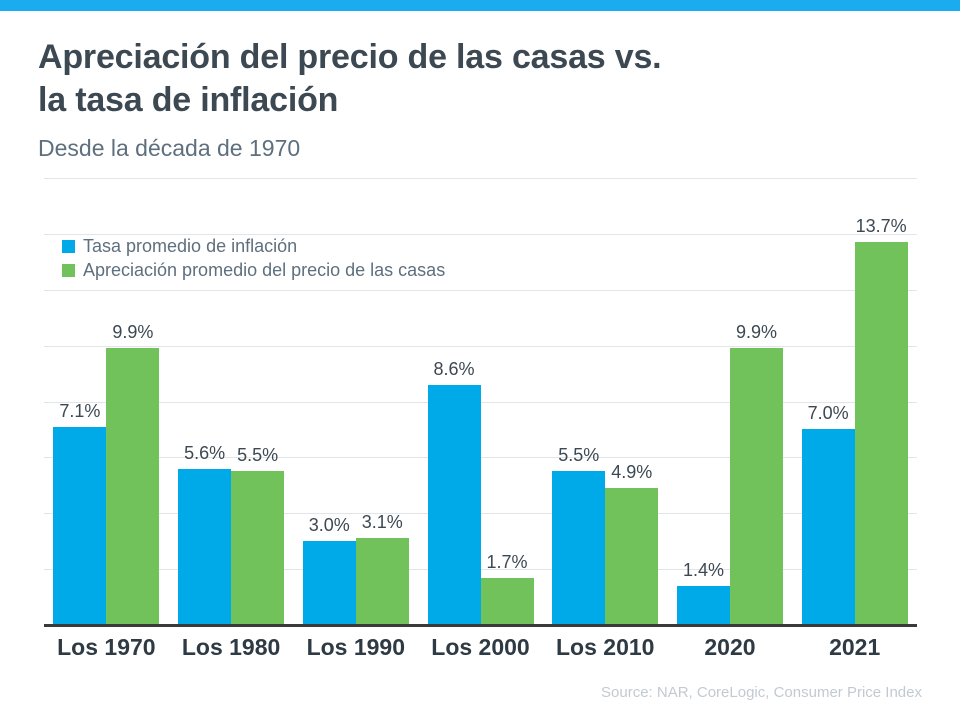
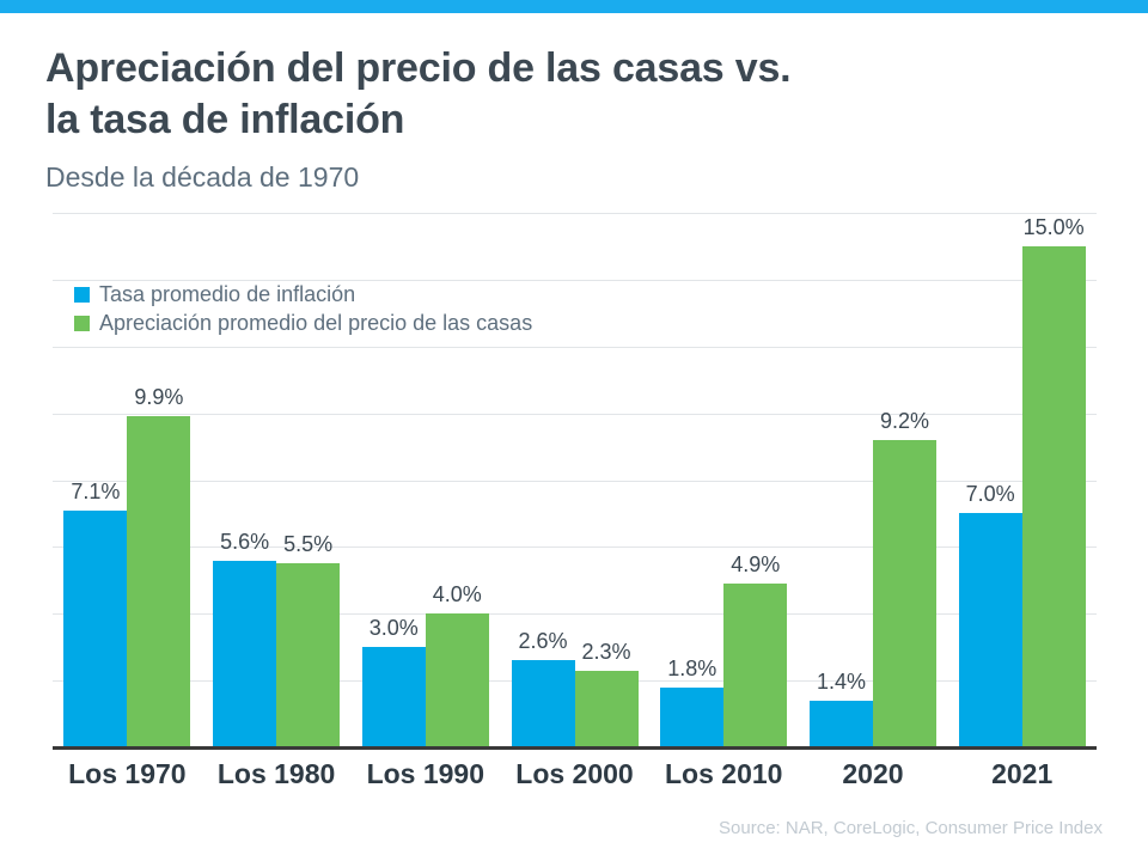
Apreciación promedio del precio de las casas/Los 1990: 3.1% -> 4.0%
Tasa promedio de inflación/Los 2000: 8.6% -> 2.6%
Apreciación promedio del precio de las casas/Los 2000: 1.7% -> 2.3%
Tasa promedio de inflación/Los 2010: 5.5% -> 1.8%
Apreciación promedio del precio de las casas/2020: 9.9% -> 9.2%
Apreciación promedio del precio de las casas/2021: 13.7% -> 15.0%
